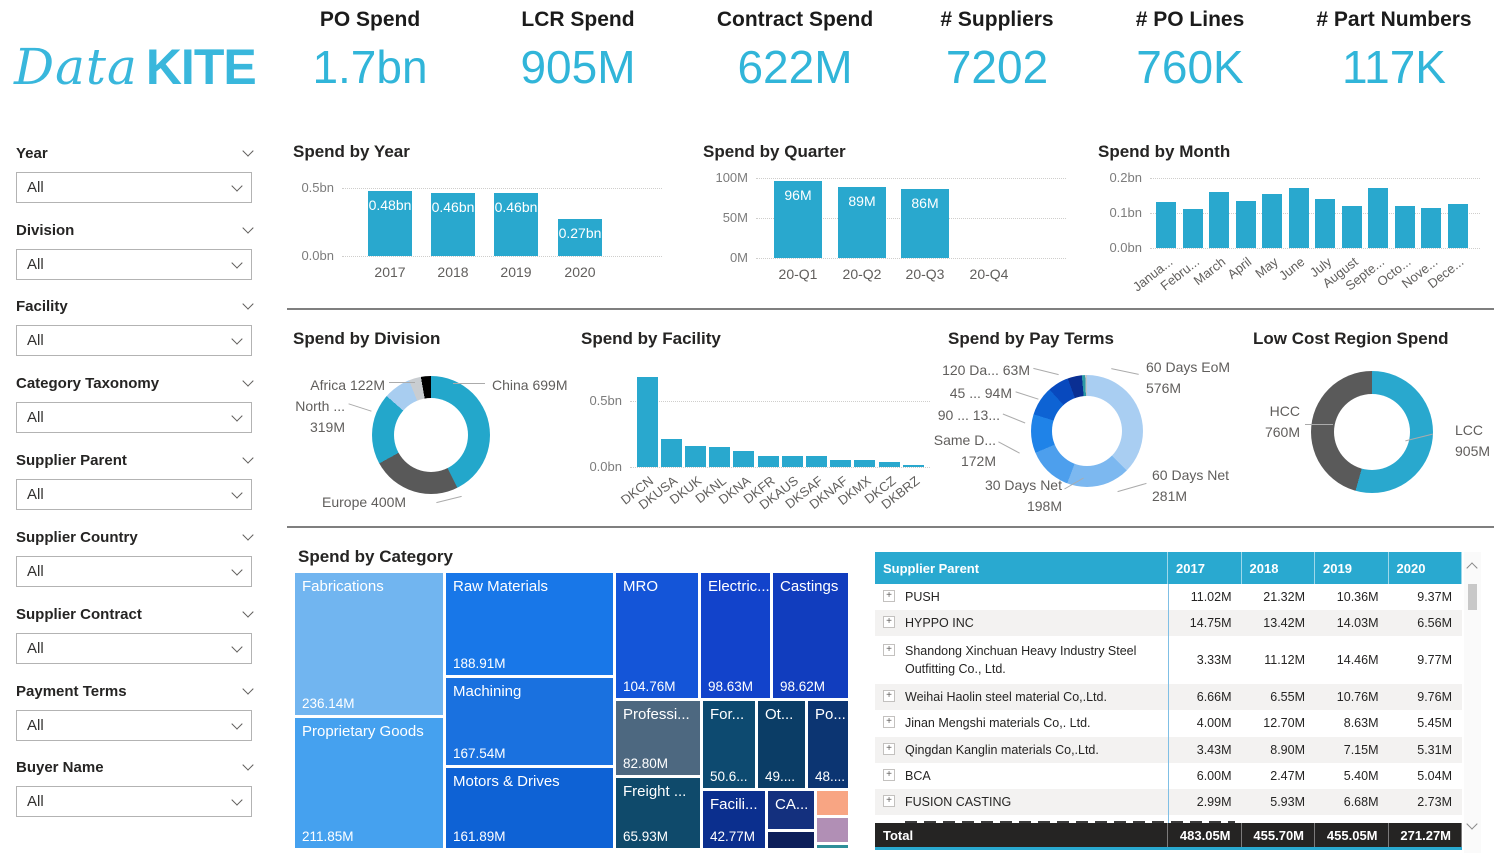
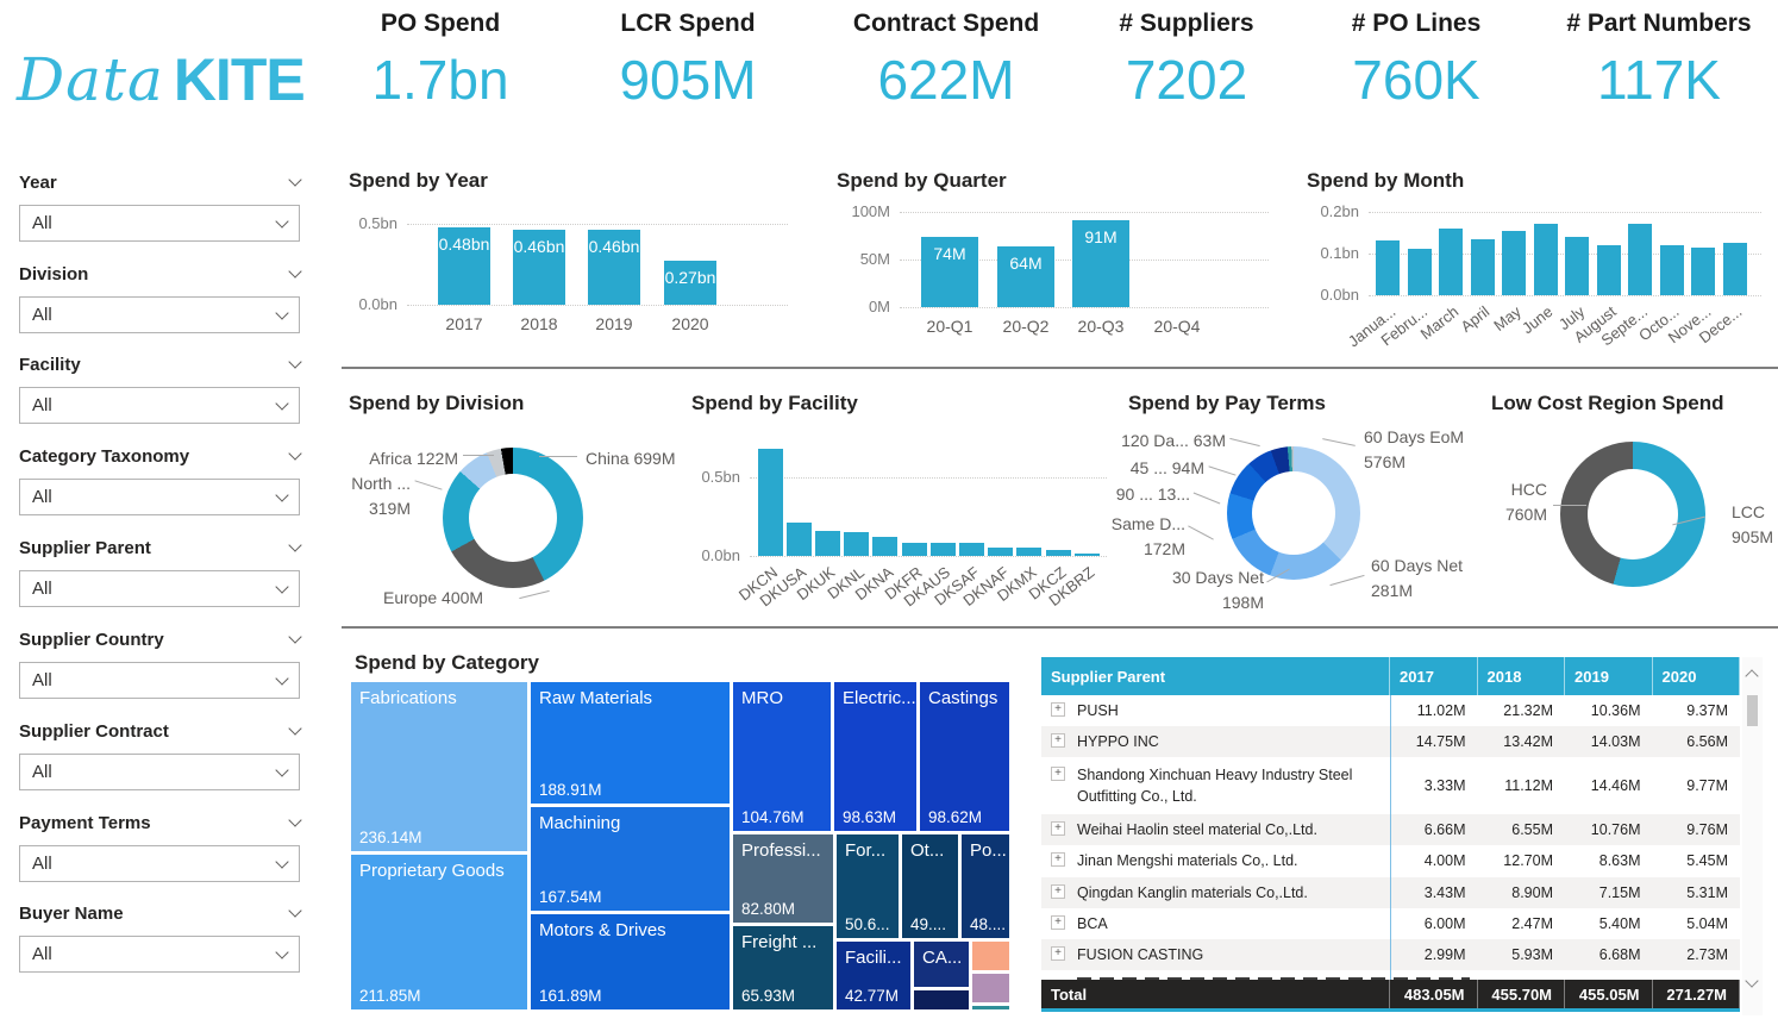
Spend by Quarter/20-Q1: 96M -> 74M
Spend by Quarter/20-Q2: 89M -> 64M
Spend by Quarter/20-Q3: 86M -> 91M
